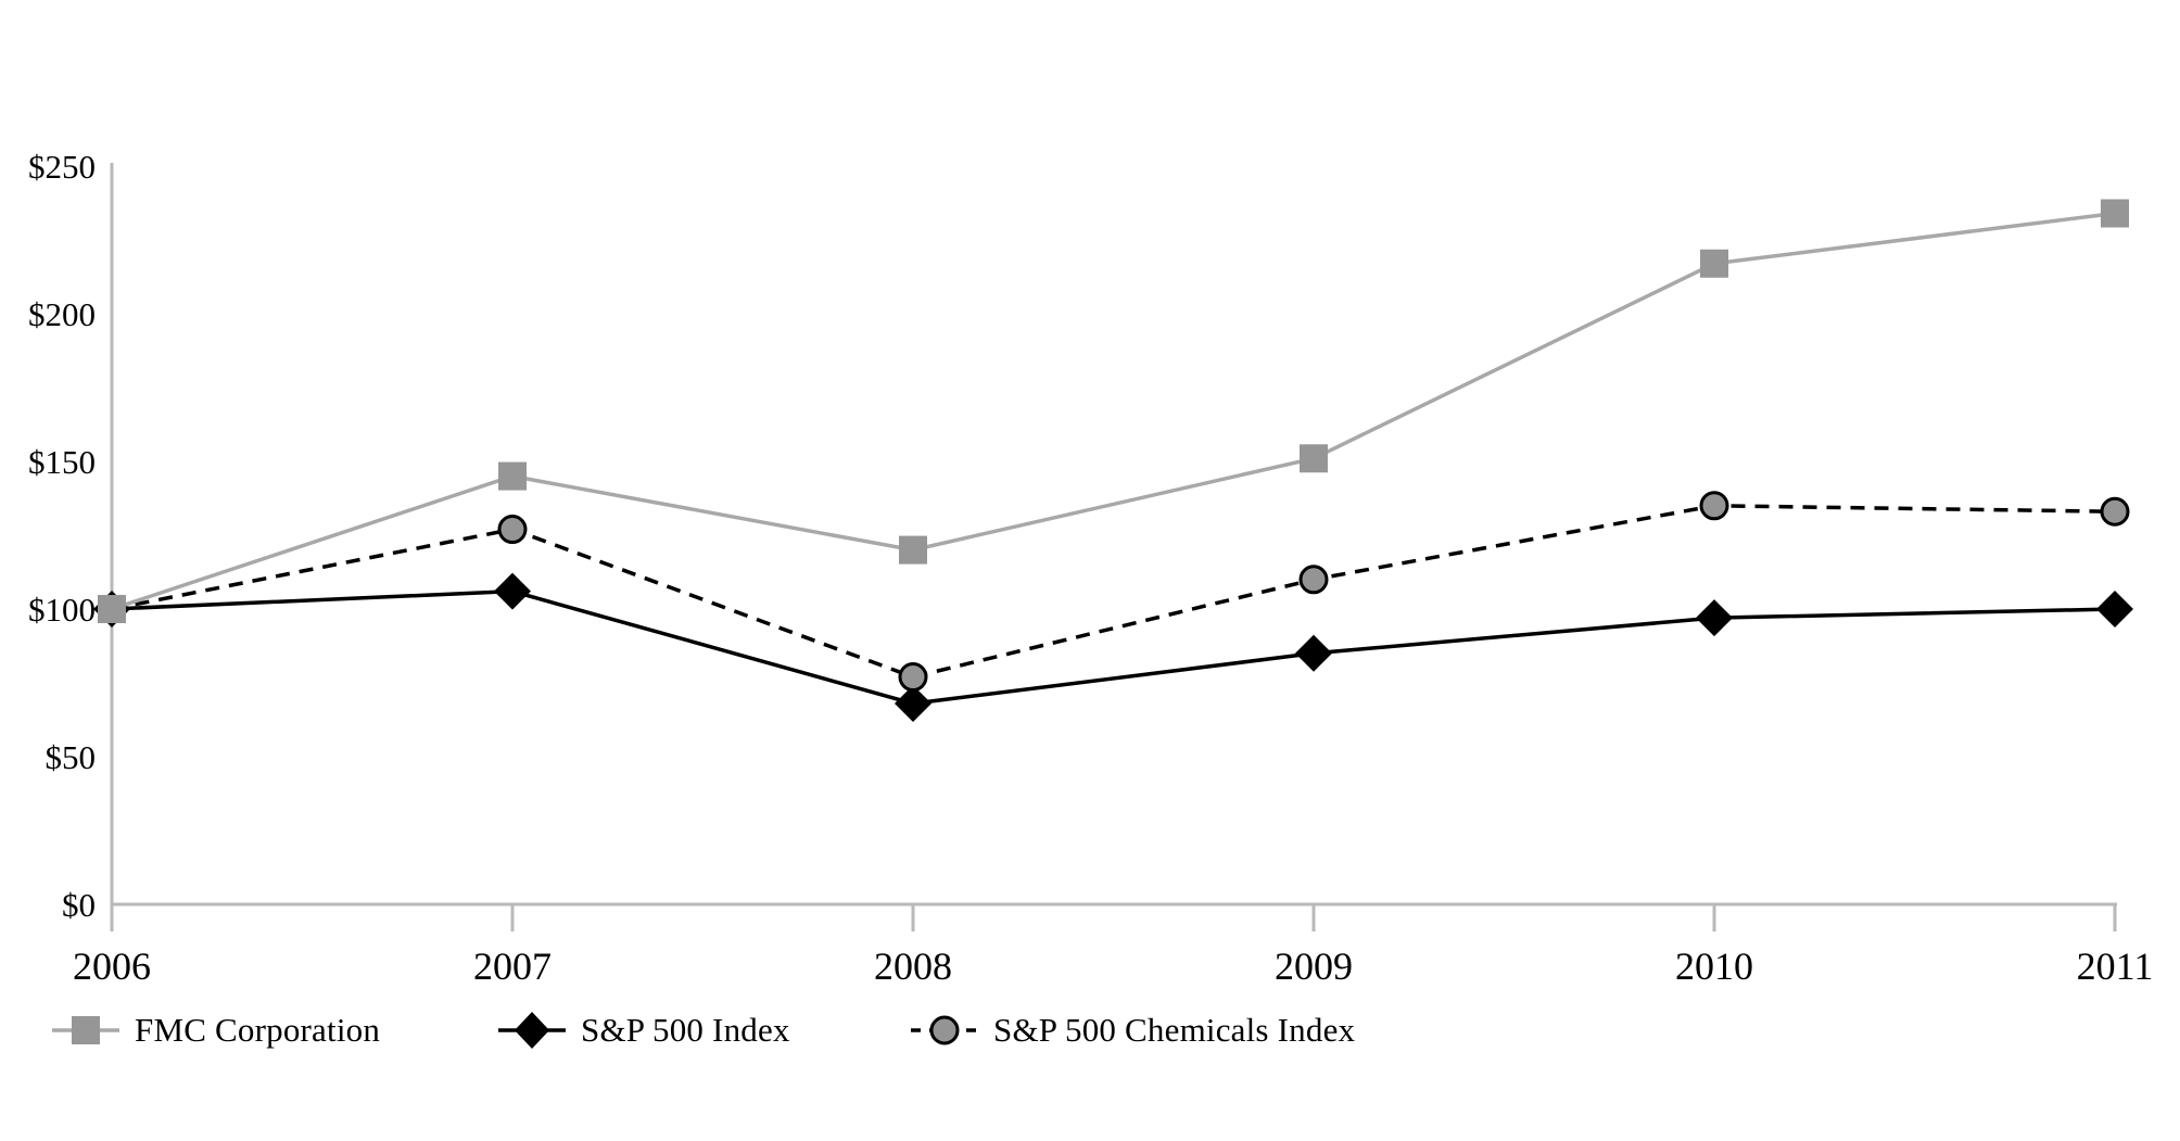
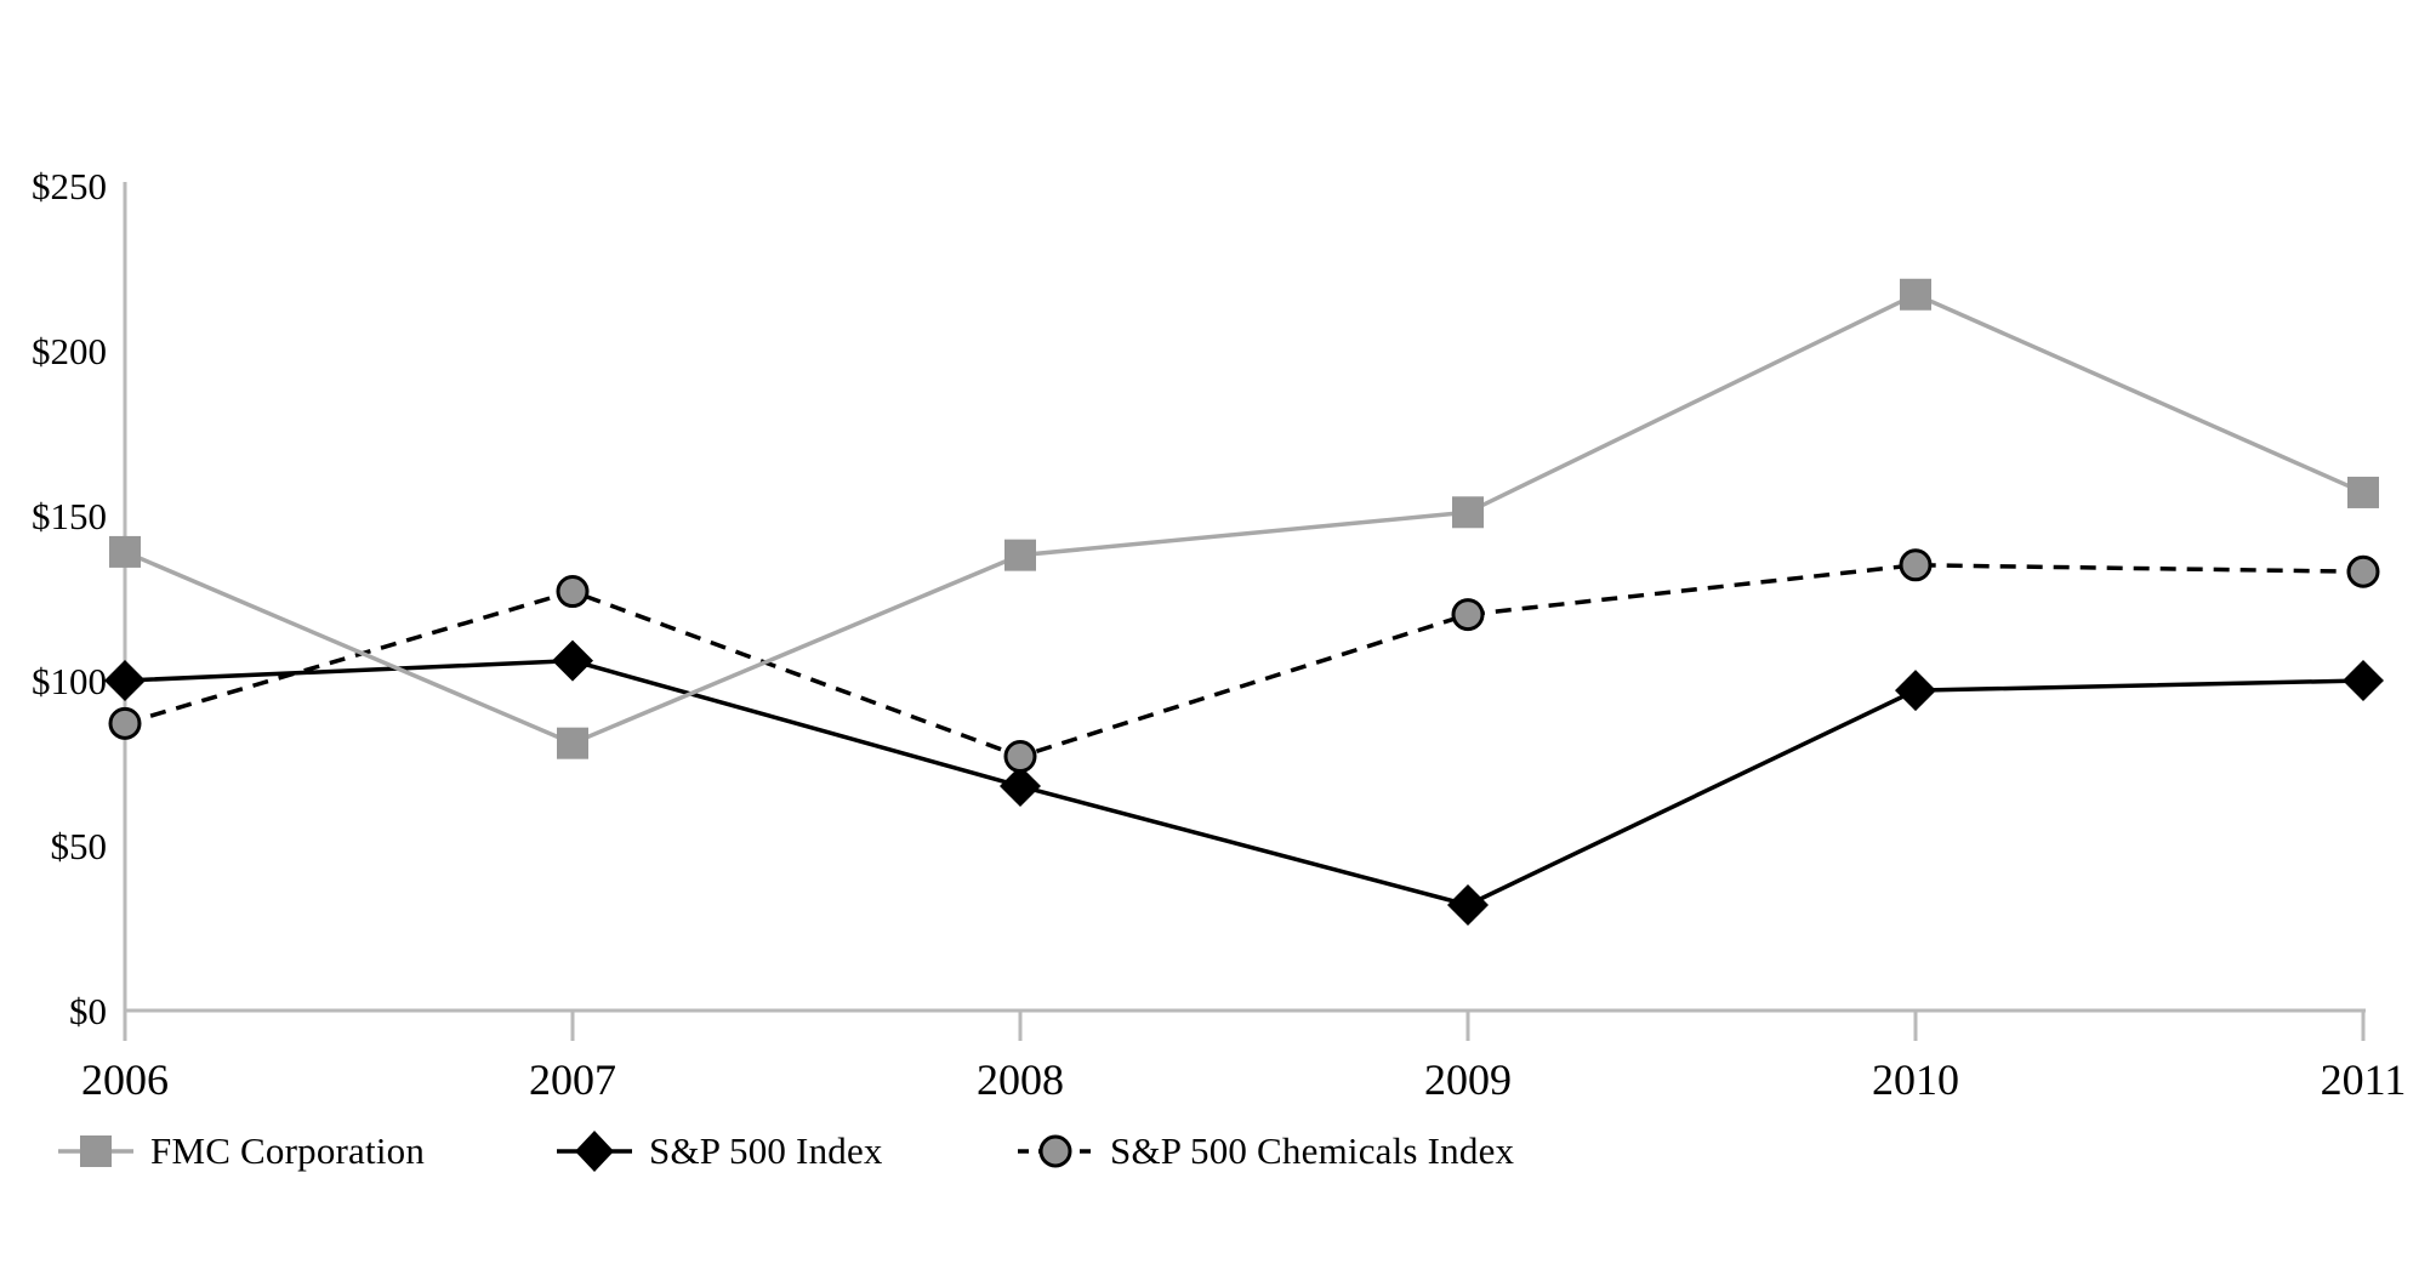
FMC Corporation/2006: $100 -> $139
S&P 500 Chemicals Index/2006: $100 -> $87
FMC Corporation/2007: $145 -> $81
FMC Corporation/2008: $120 -> $138
S&P 500 Index/2009: $85 -> $32
S&P 500 Chemicals Index/2009: $110 -> $120
FMC Corporation/2011: $234 -> $157
